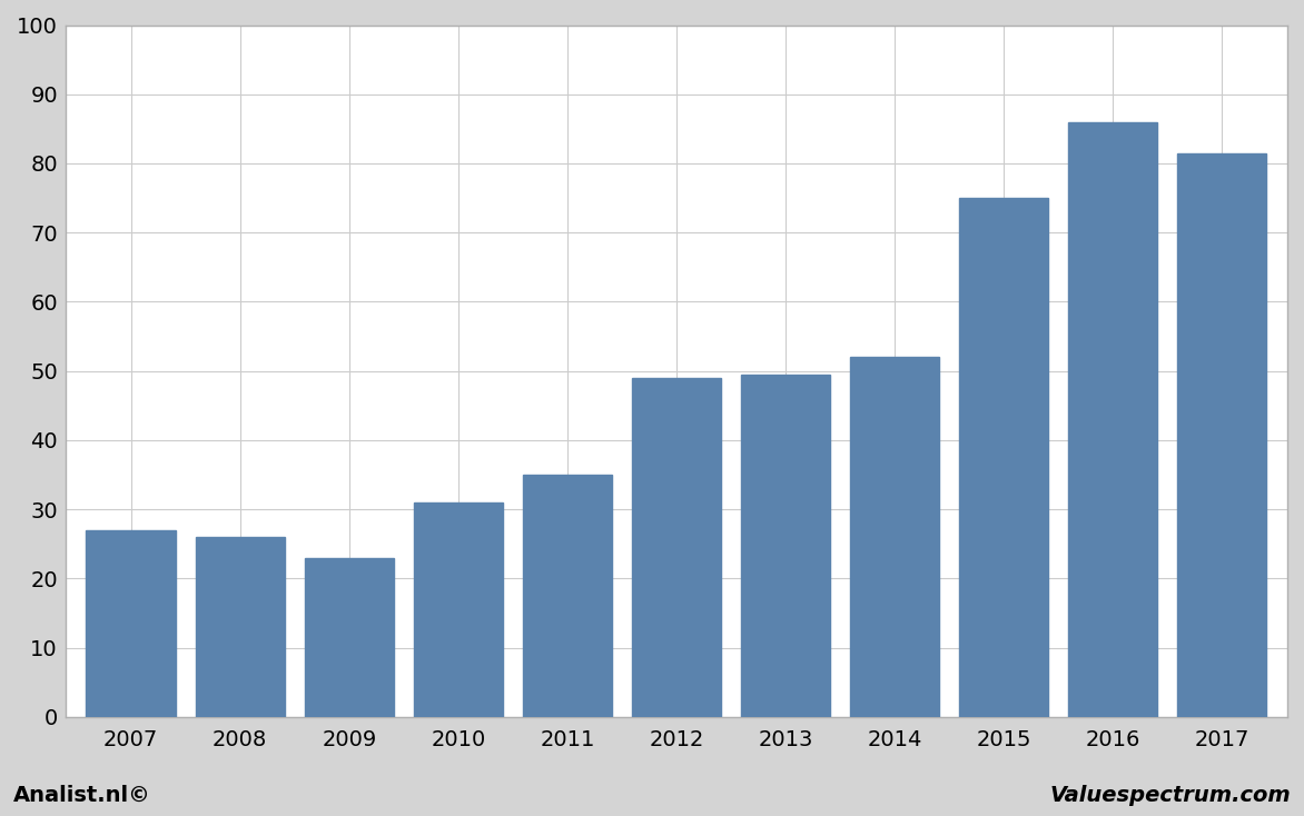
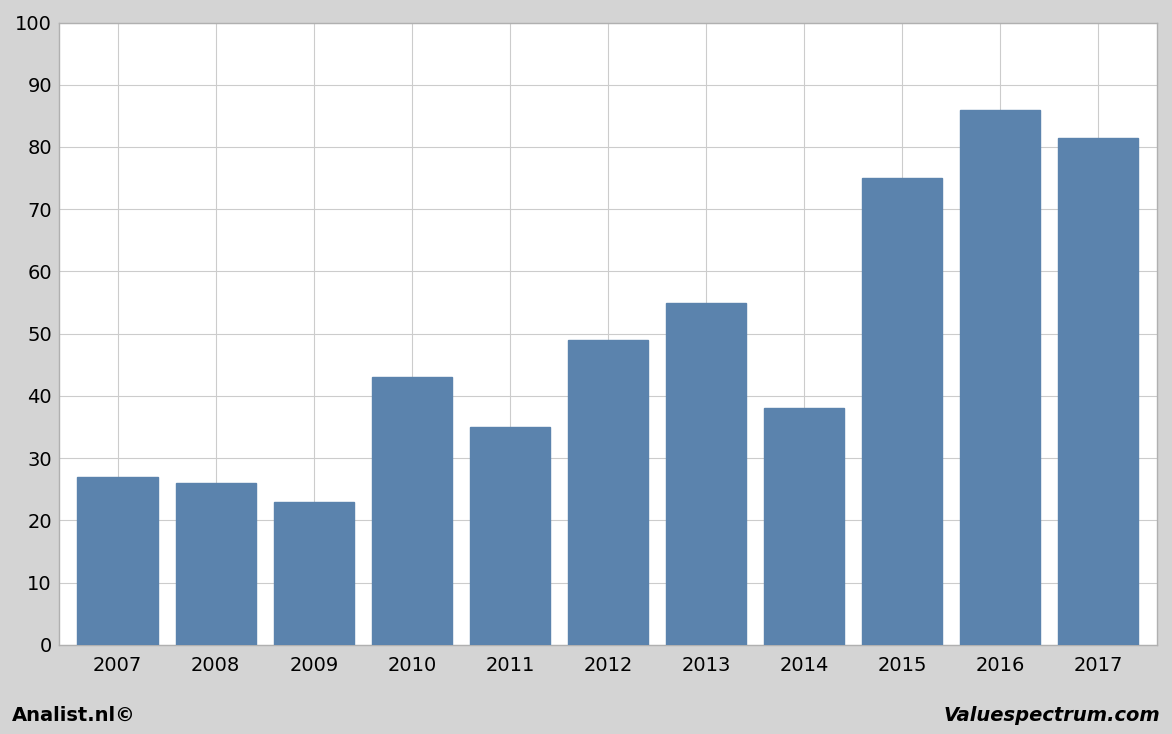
2010: 31.0 -> 43.0
2013: 49.5 -> 55.0
2014: 52.0 -> 38.0
